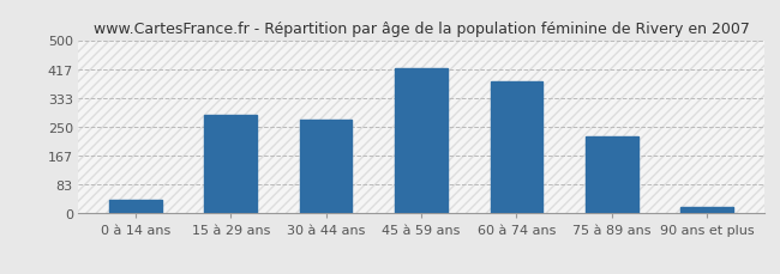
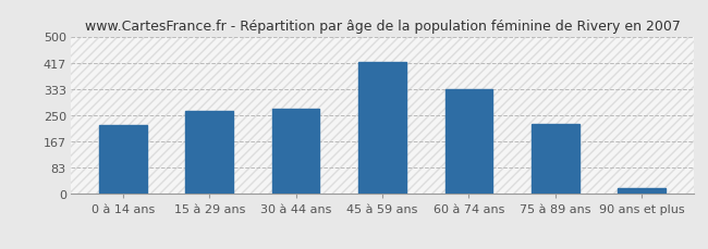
0 à 14 ans: 40 -> 218
15 à 29 ans: 285 -> 262
60 à 74 ans: 380 -> 333
